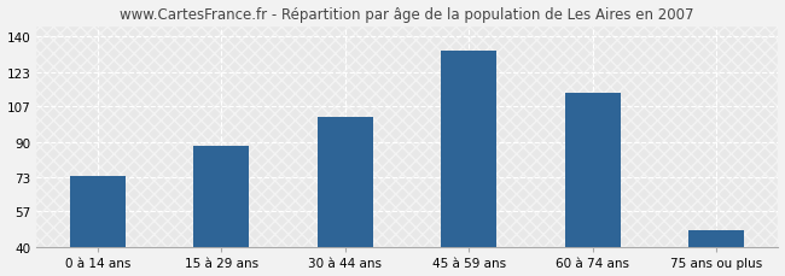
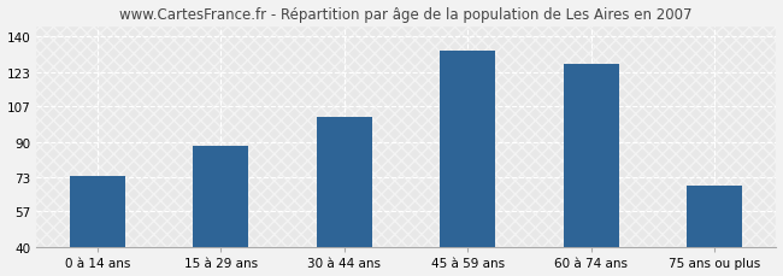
60 à 74 ans: 113 -> 127
75 ans ou plus: 48 -> 69
